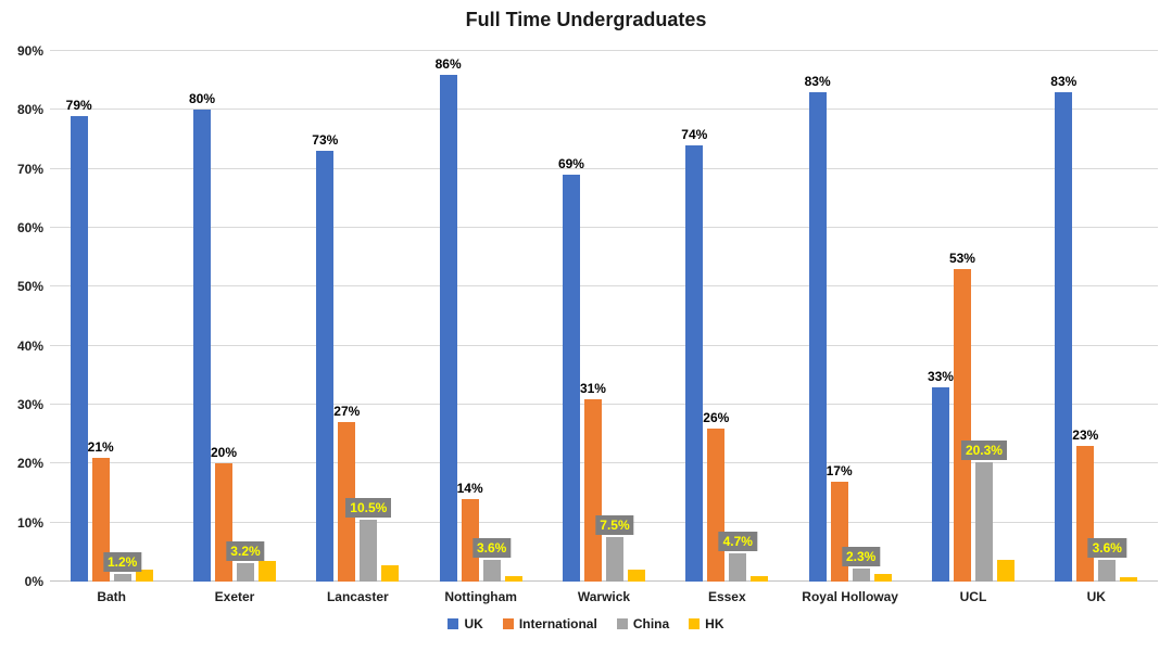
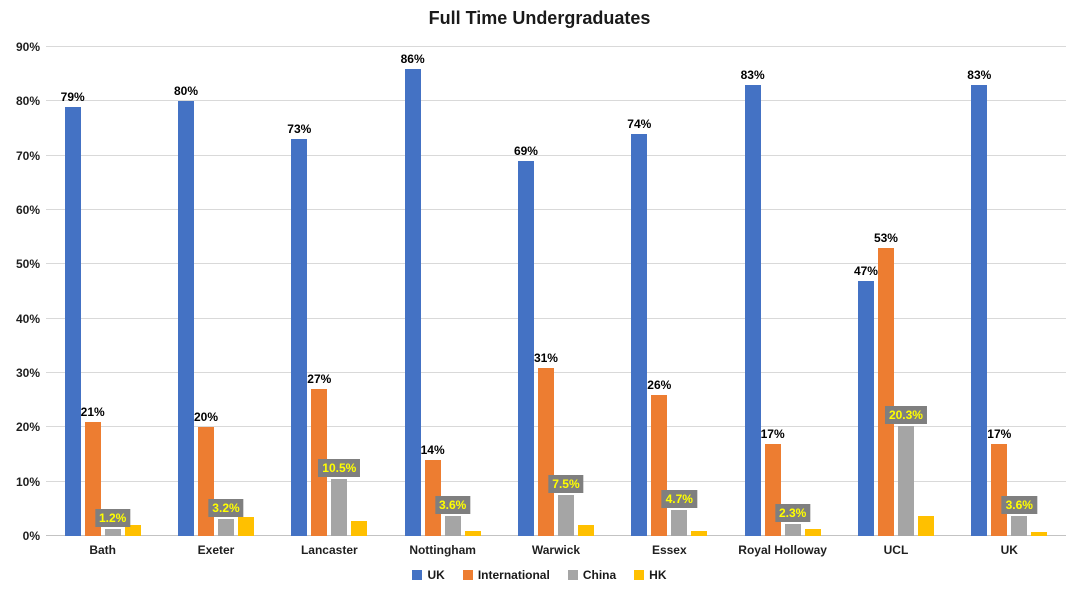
UK/UCL: 33% -> 47%
International/UK: 23% -> 17%
